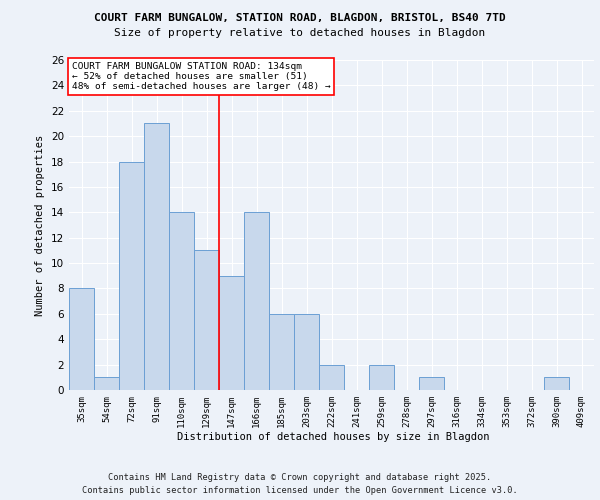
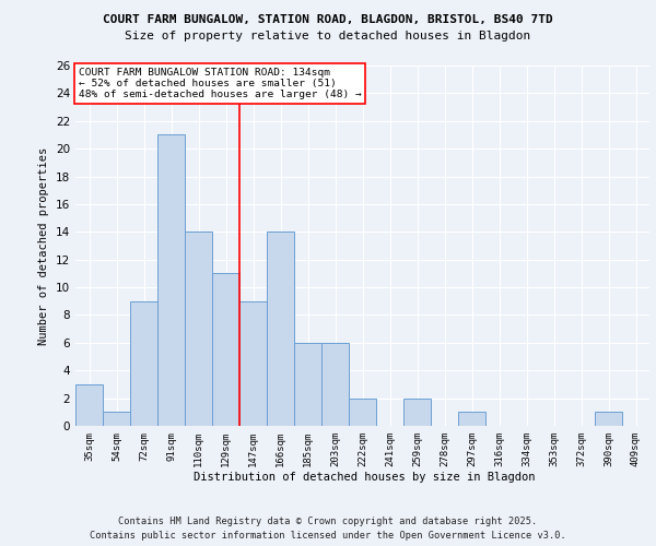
35sqm: 8 -> 3
72sqm: 18 -> 9
